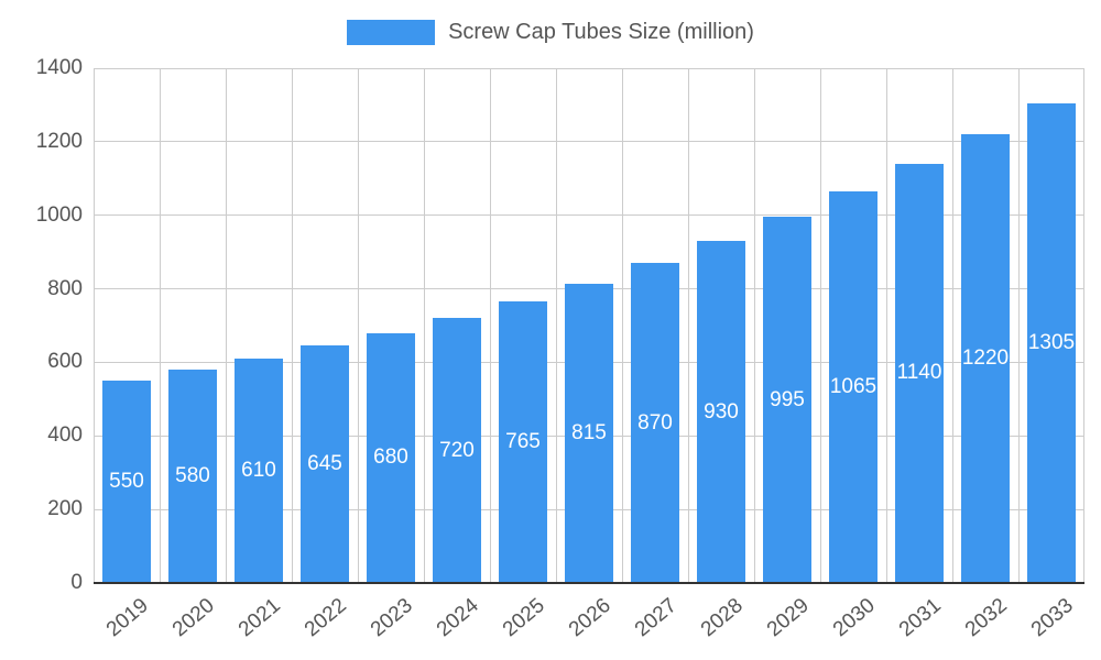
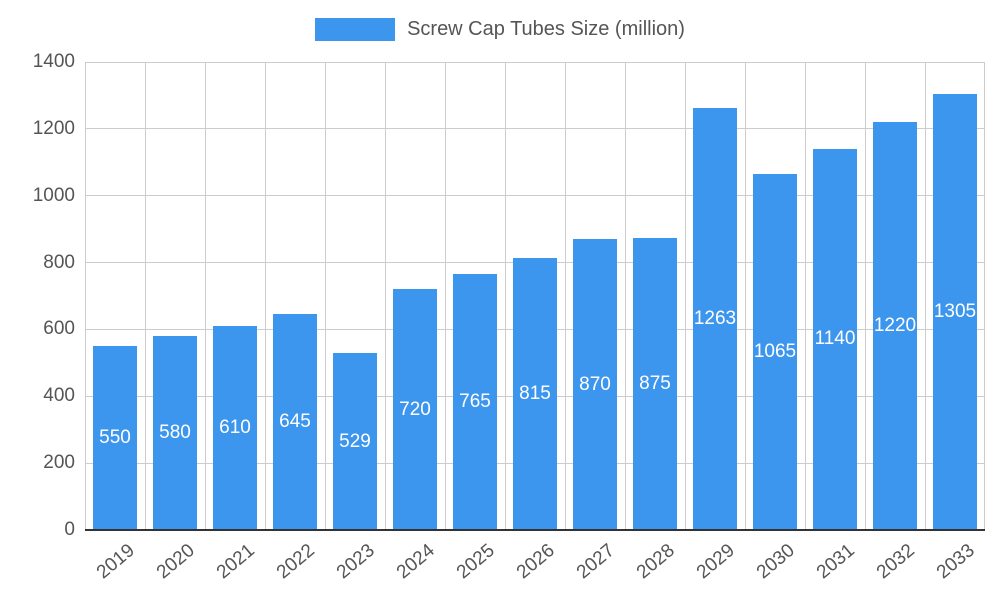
2023: 680 -> 529
2028: 930 -> 875
2029: 995 -> 1263
